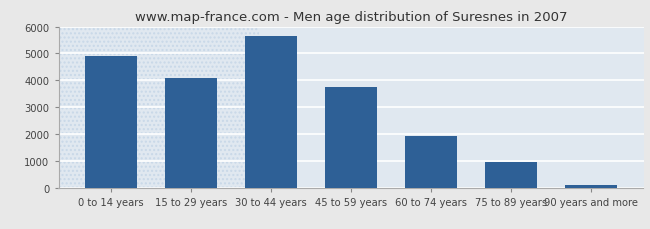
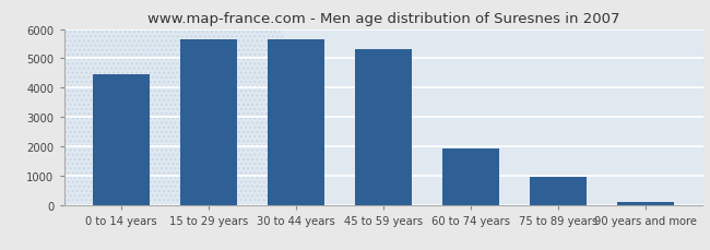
0 to 14 years: 4900 -> 4450
15 to 29 years: 4100 -> 5650
45 to 59 years: 3750 -> 5300
